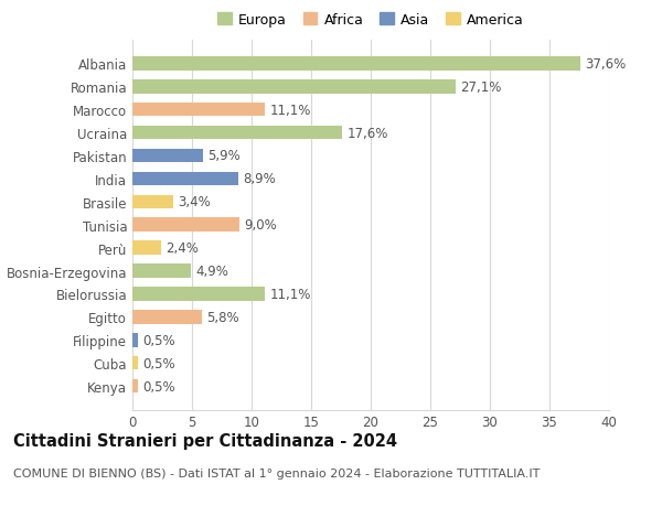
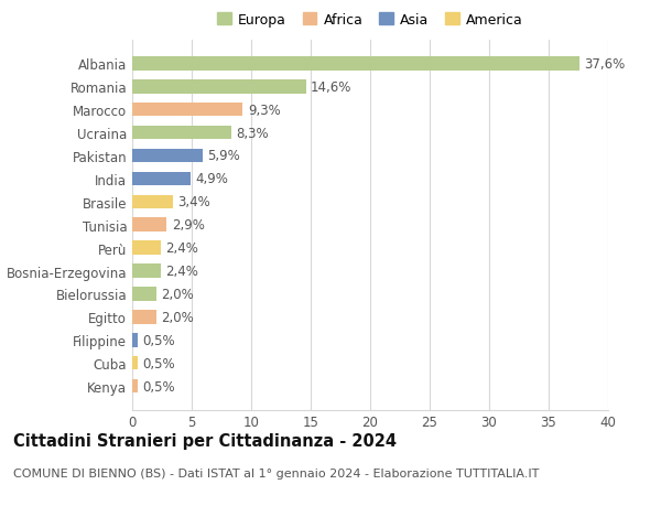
Romania: 27,1% -> 14,6%
Marocco: 11,1% -> 9,3%
Ucraina: 17,6% -> 8,3%
India: 8,9% -> 4,9%
Tunisia: 9,0% -> 2,9%
Bosnia-Erzegovina: 4,9% -> 2,4%
Bielorussia: 11,1% -> 2,0%
Egitto: 5,8% -> 2,0%
